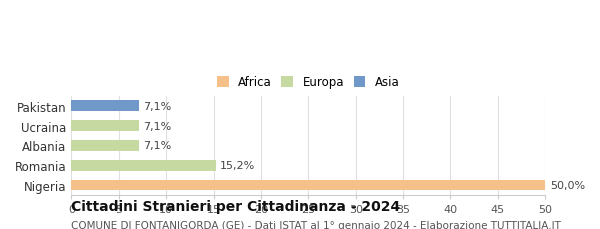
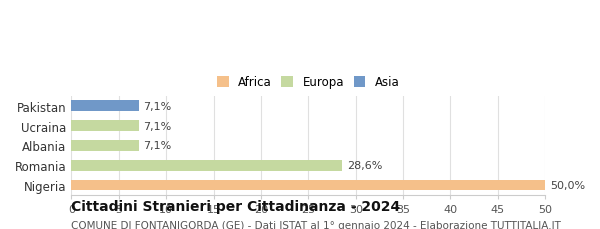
Romania: 15,2% -> 28,6%
